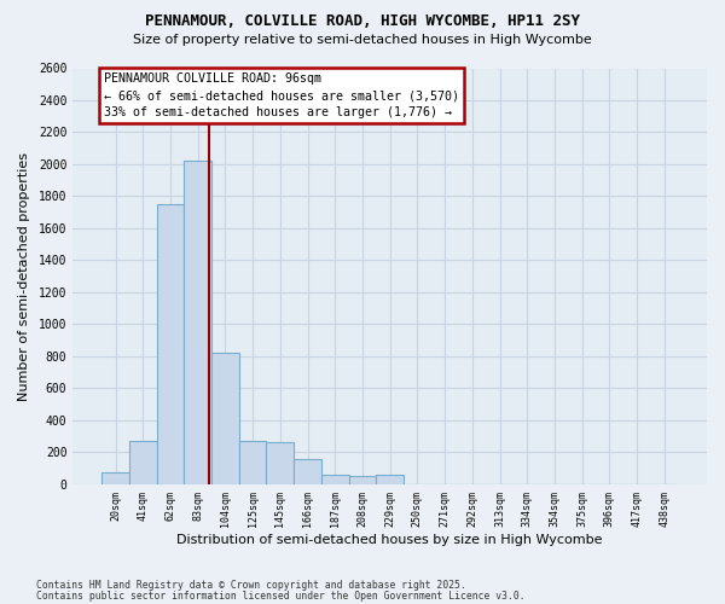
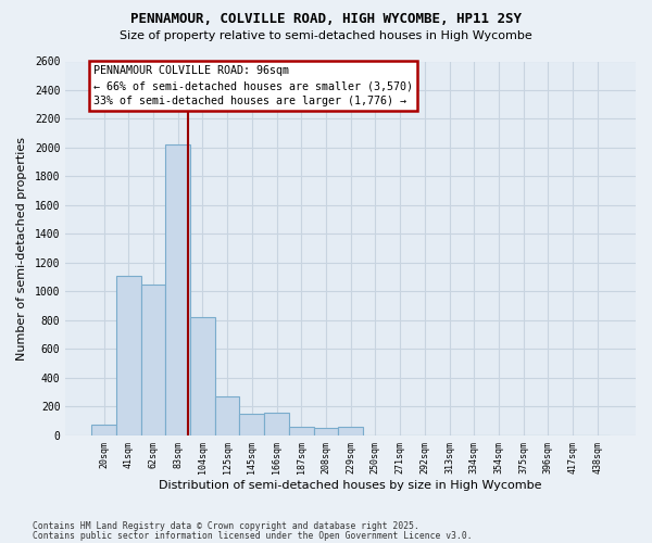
41sqm: 270 -> 1110
62sqm: 1750 -> 1050
145sqm: 260 -> 150
